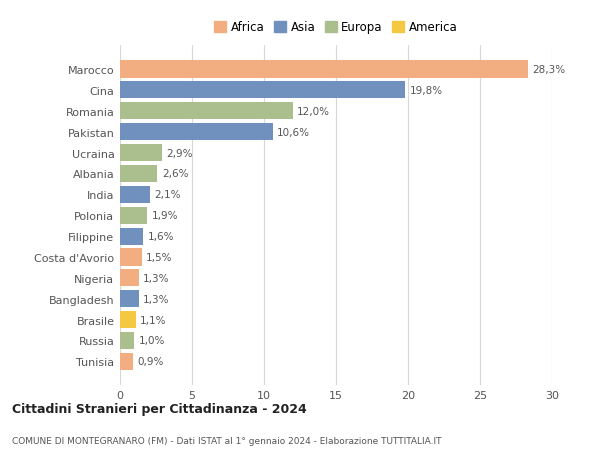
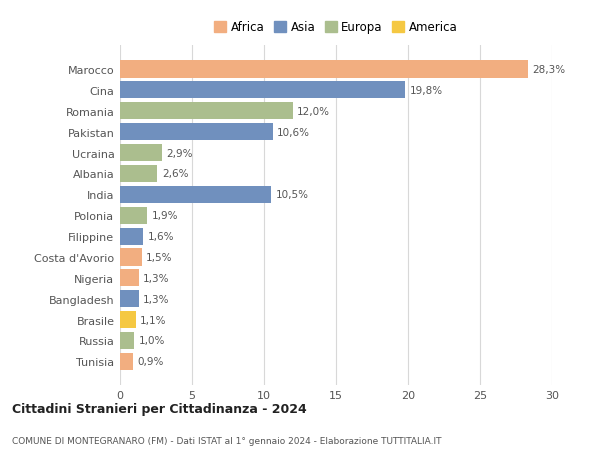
India: 2,1% -> 10,5%
